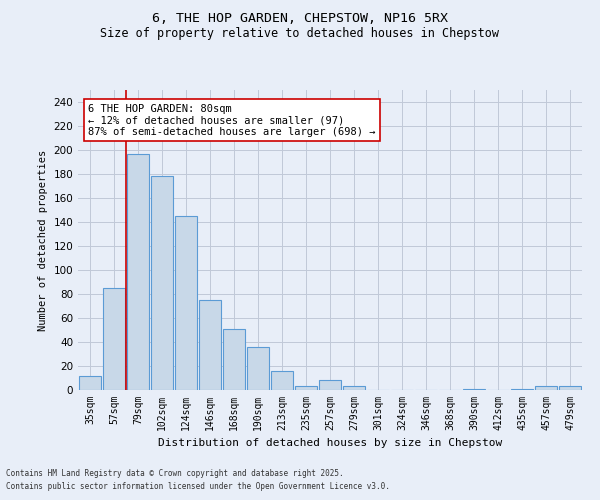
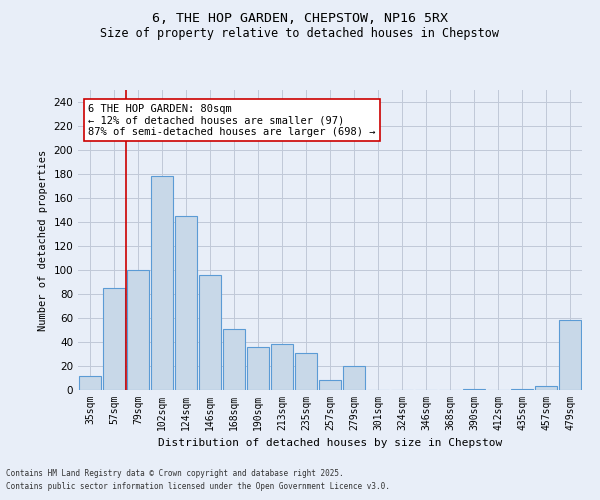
79sqm: 197 -> 100
146sqm: 75 -> 96
213sqm: 16 -> 38
235sqm: 3 -> 31
279sqm: 3 -> 20
479sqm: 3 -> 58
